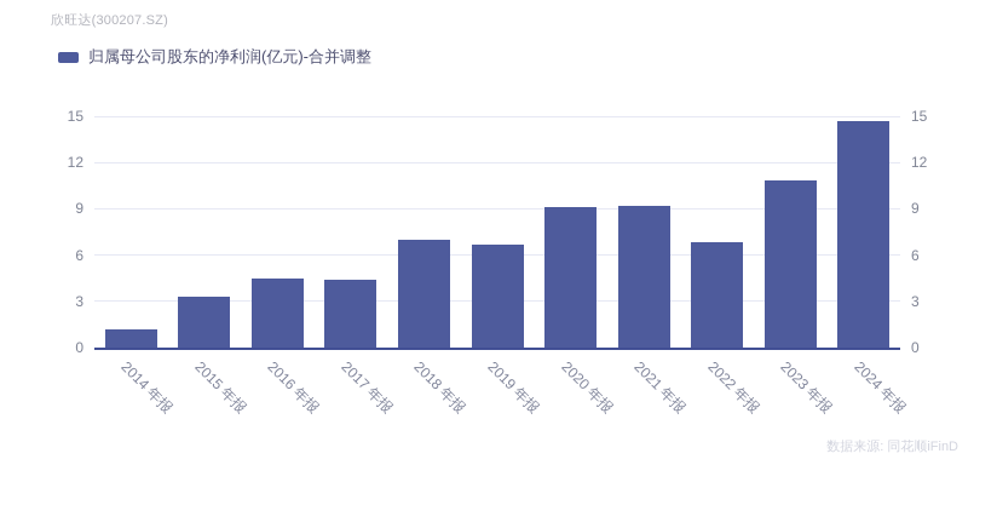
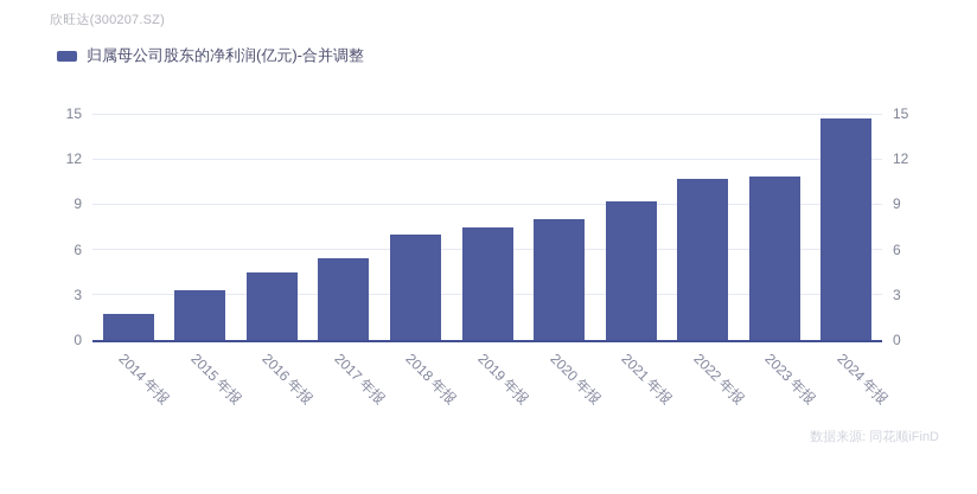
2014 年报: 1.2 -> 1.7
2017 年报: 4.4 -> 5.5
2019 年报: 6.7 -> 7.5
2020 年报: 9.1 -> 8.0
2022 年报: 6.8 -> 10.7
